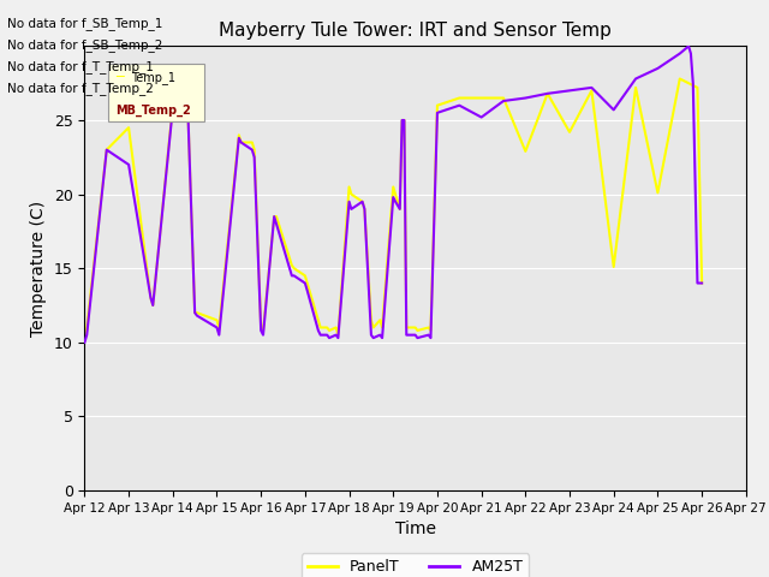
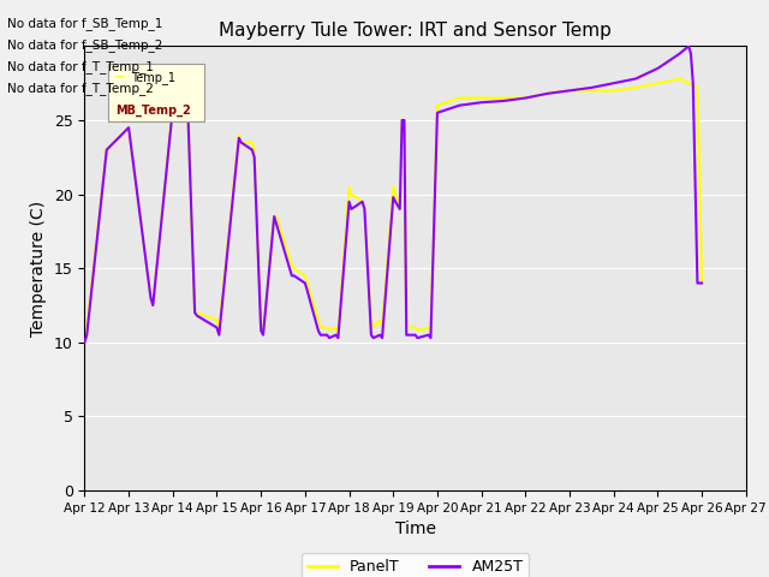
AM25T/Apr 13: 22.0 -> 24.5
AM25T/Apr 21: 25.2 -> 26.2
PanelT/Apr 22: 22.9 -> 26.5
PanelT/Apr 23: 24.2 -> 27.0
PanelT/Apr 24: 15.1 -> 27.0
AM25T/Apr 24: 25.7 -> 27.5
PanelT/Apr 25: 20.1 -> 27.5
